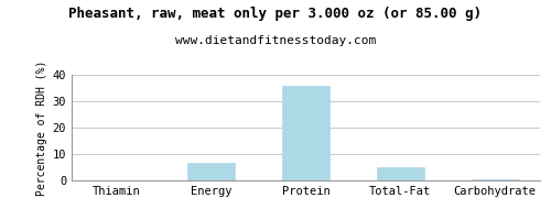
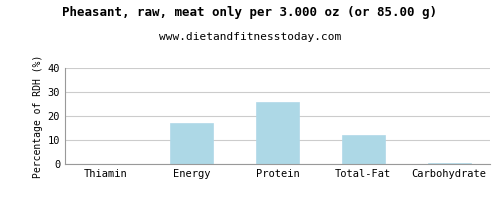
Energy: 6.5 -> 17.0
Protein: 36.0 -> 26.0
Total-Fat: 5.2 -> 12.0
